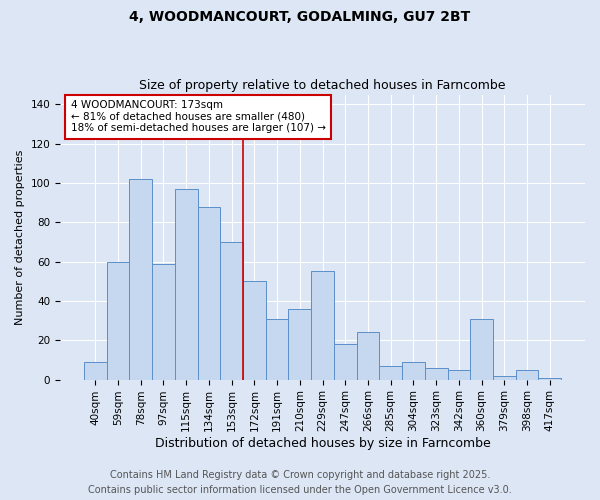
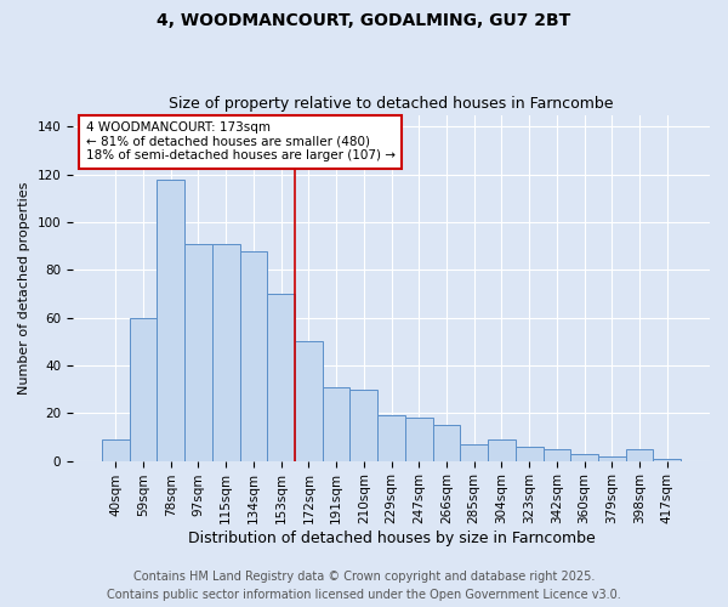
78sqm: 102 -> 118
97sqm: 59 -> 91
115sqm: 97 -> 91
210sqm: 36 -> 30
229sqm: 55 -> 19
266sqm: 24 -> 15
360sqm: 31 -> 3
